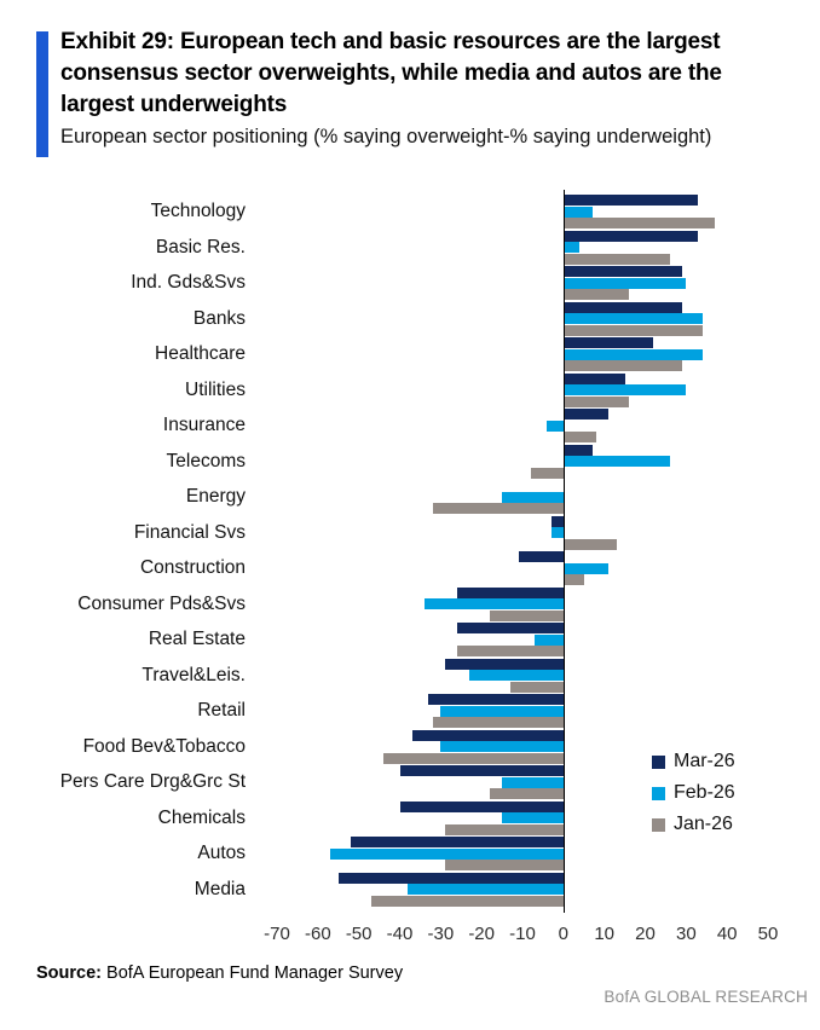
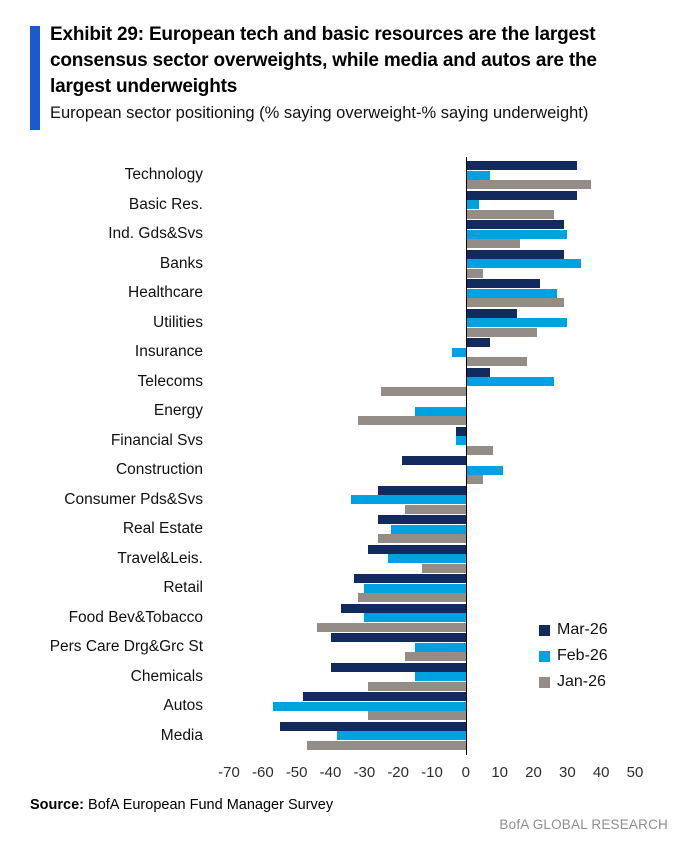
Jan-26/Banks: 34 -> 5
Feb-26/Healthcare: 34 -> 27
Jan-26/Utilities: 16 -> 21
Mar-26/Insurance: 11 -> 7
Jan-26/Insurance: 8 -> 18
Jan-26/Telecoms: -8 -> -25
Jan-26/Financial Svs: 13 -> 8
Mar-26/Construction: -11 -> -19
Feb-26/Real Estate: -7 -> -22
Mar-26/Autos: -52 -> -48
